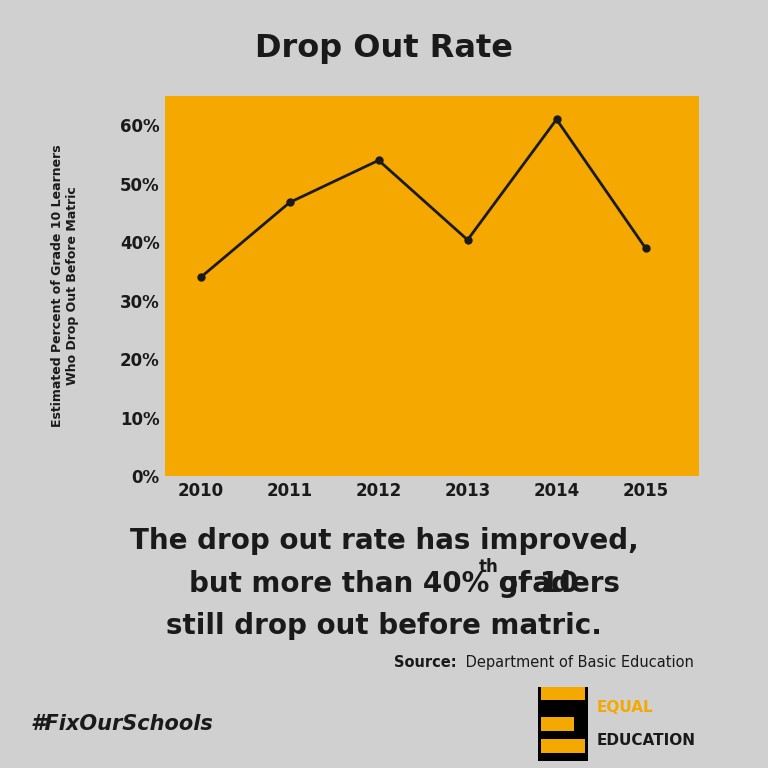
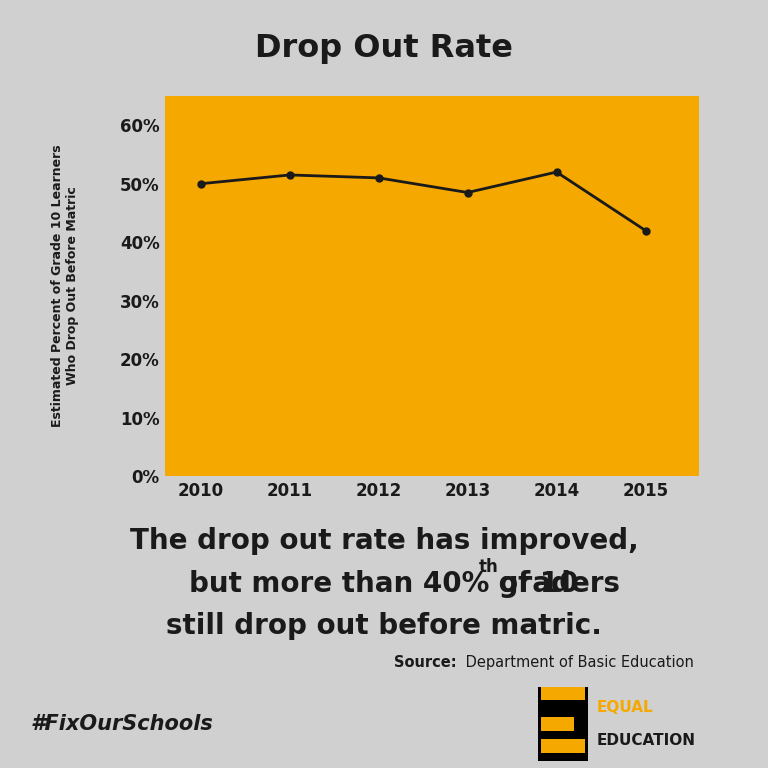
2010: 34.0% -> 50.0%
2011: 46.8% -> 51.5%
2012: 54.0% -> 51.0%
2013: 40.4% -> 48.5%
2014: 61.0% -> 52.0%
2015: 39.0% -> 42.0%
